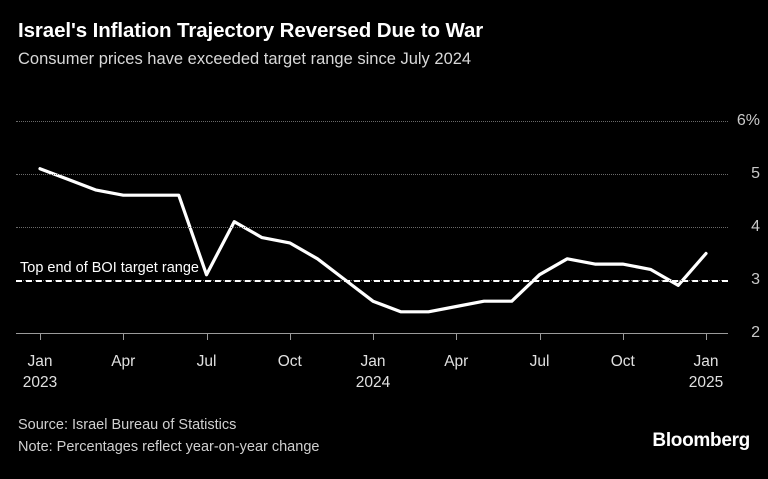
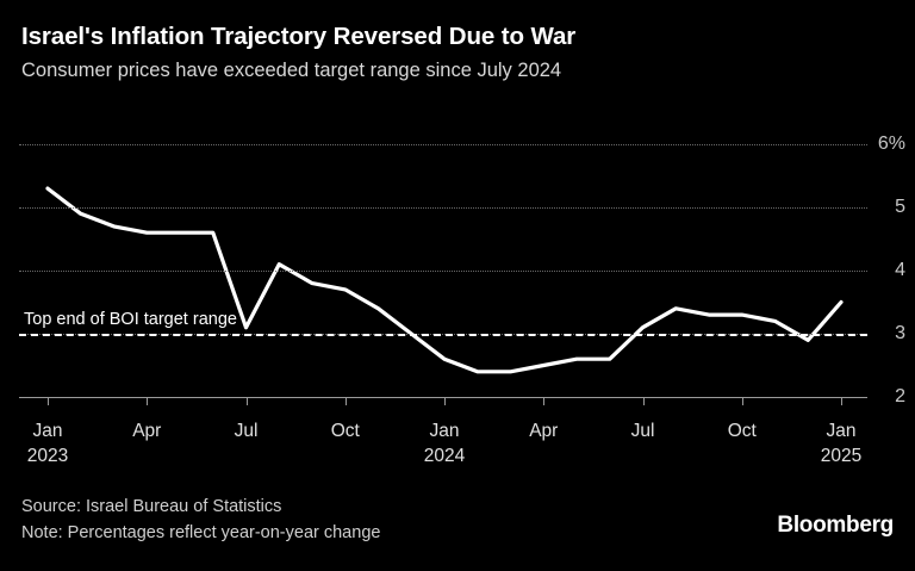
Jan 2023: 5.1% -> 5.3%
